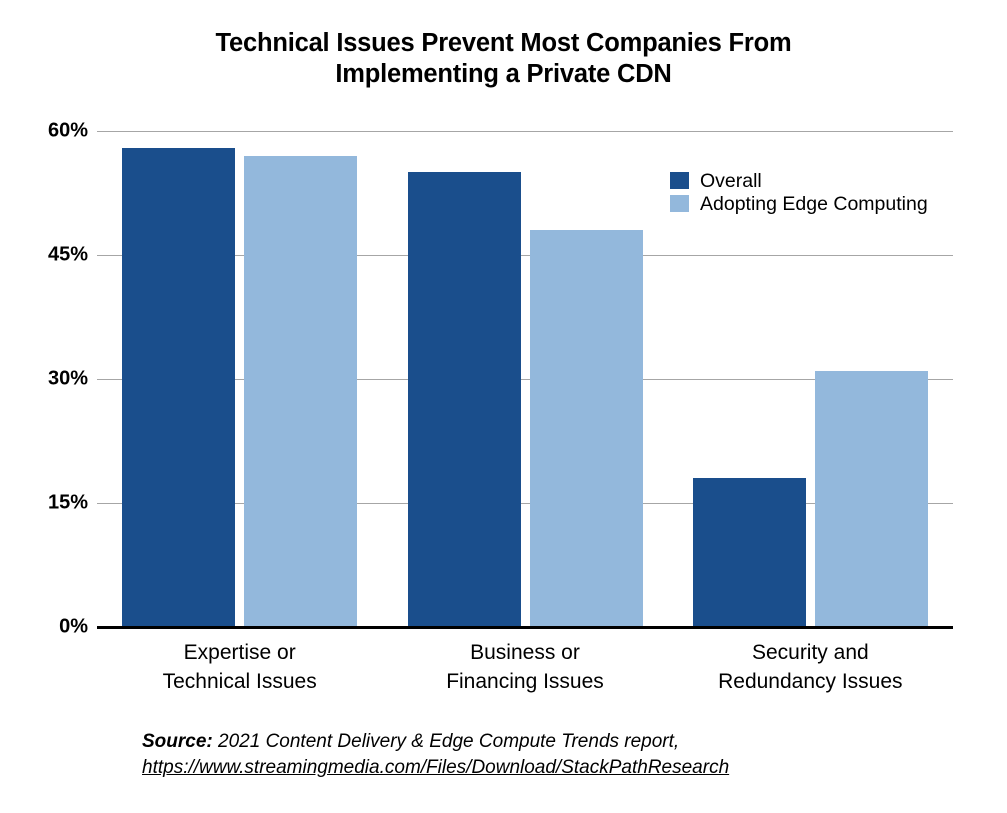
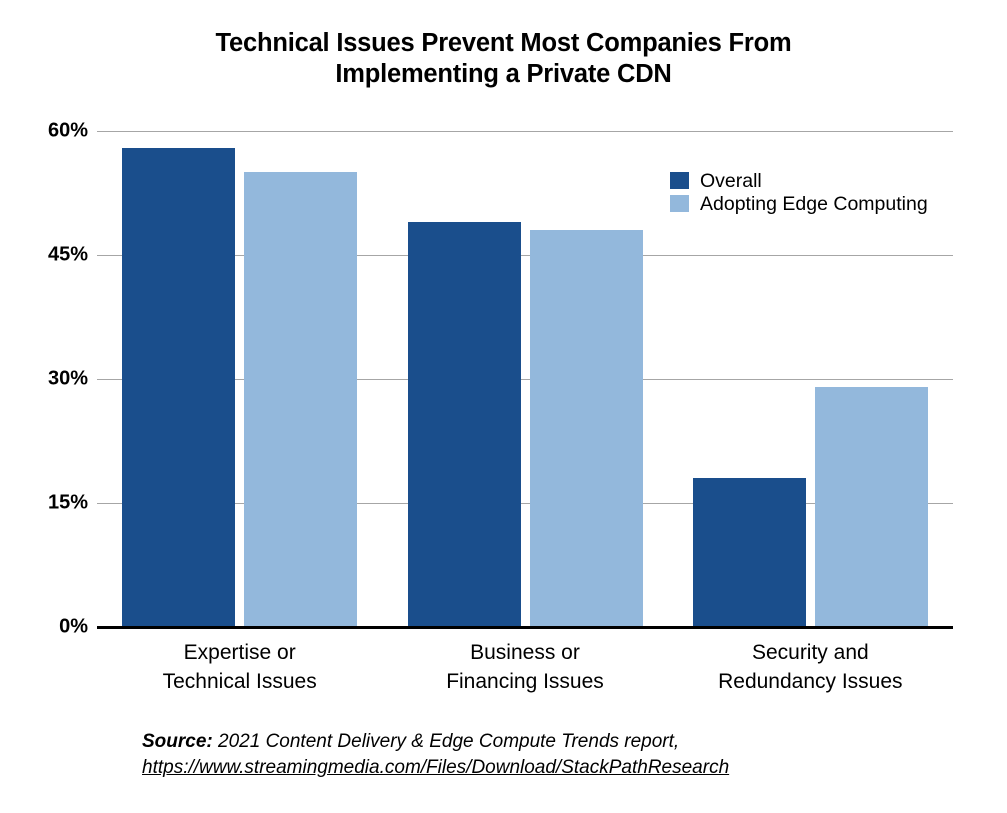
Adopting Edge Computing/Expertise or Technical Issues: 57% -> 55%
Overall/Business or Financing Issues: 55% -> 49%
Adopting Edge Computing/Security and Redundancy Issues: 31% -> 29%
